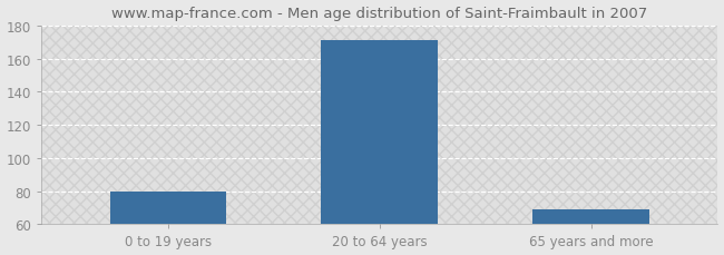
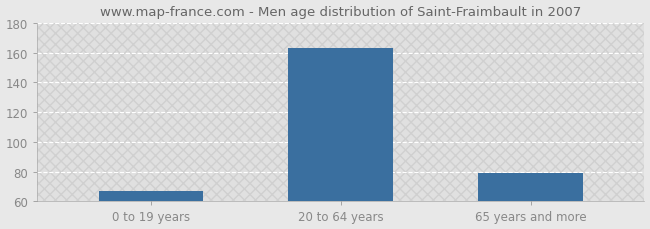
0 to 19 years: 80 -> 67
20 to 64 years: 171 -> 163
65 years and more: 69 -> 79
